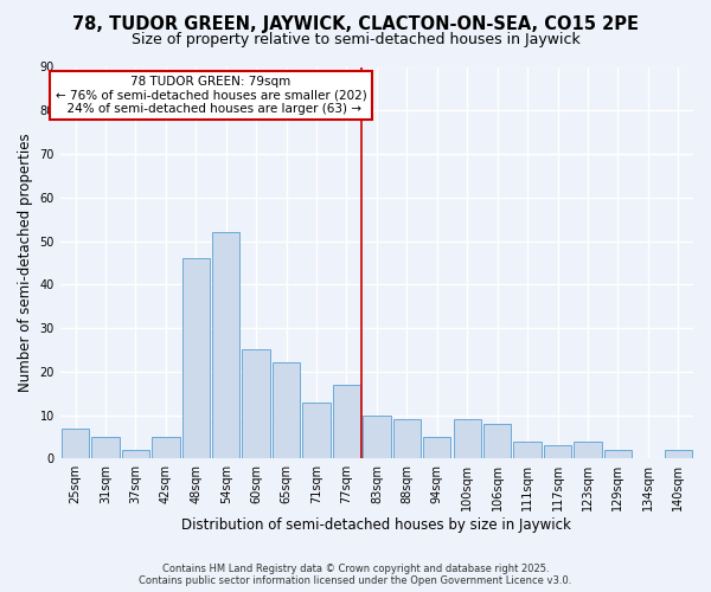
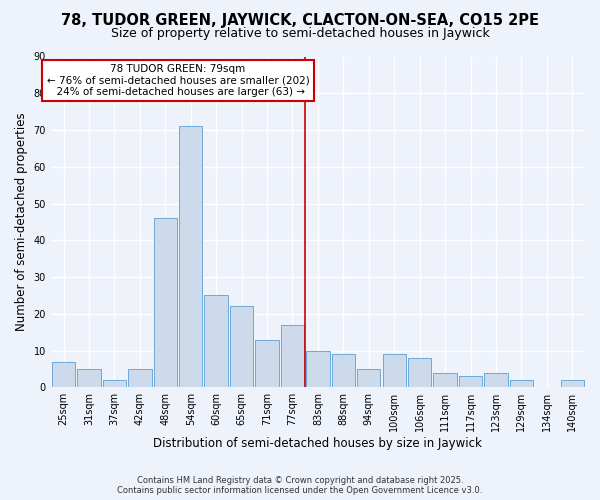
54sqm: 52 -> 71
